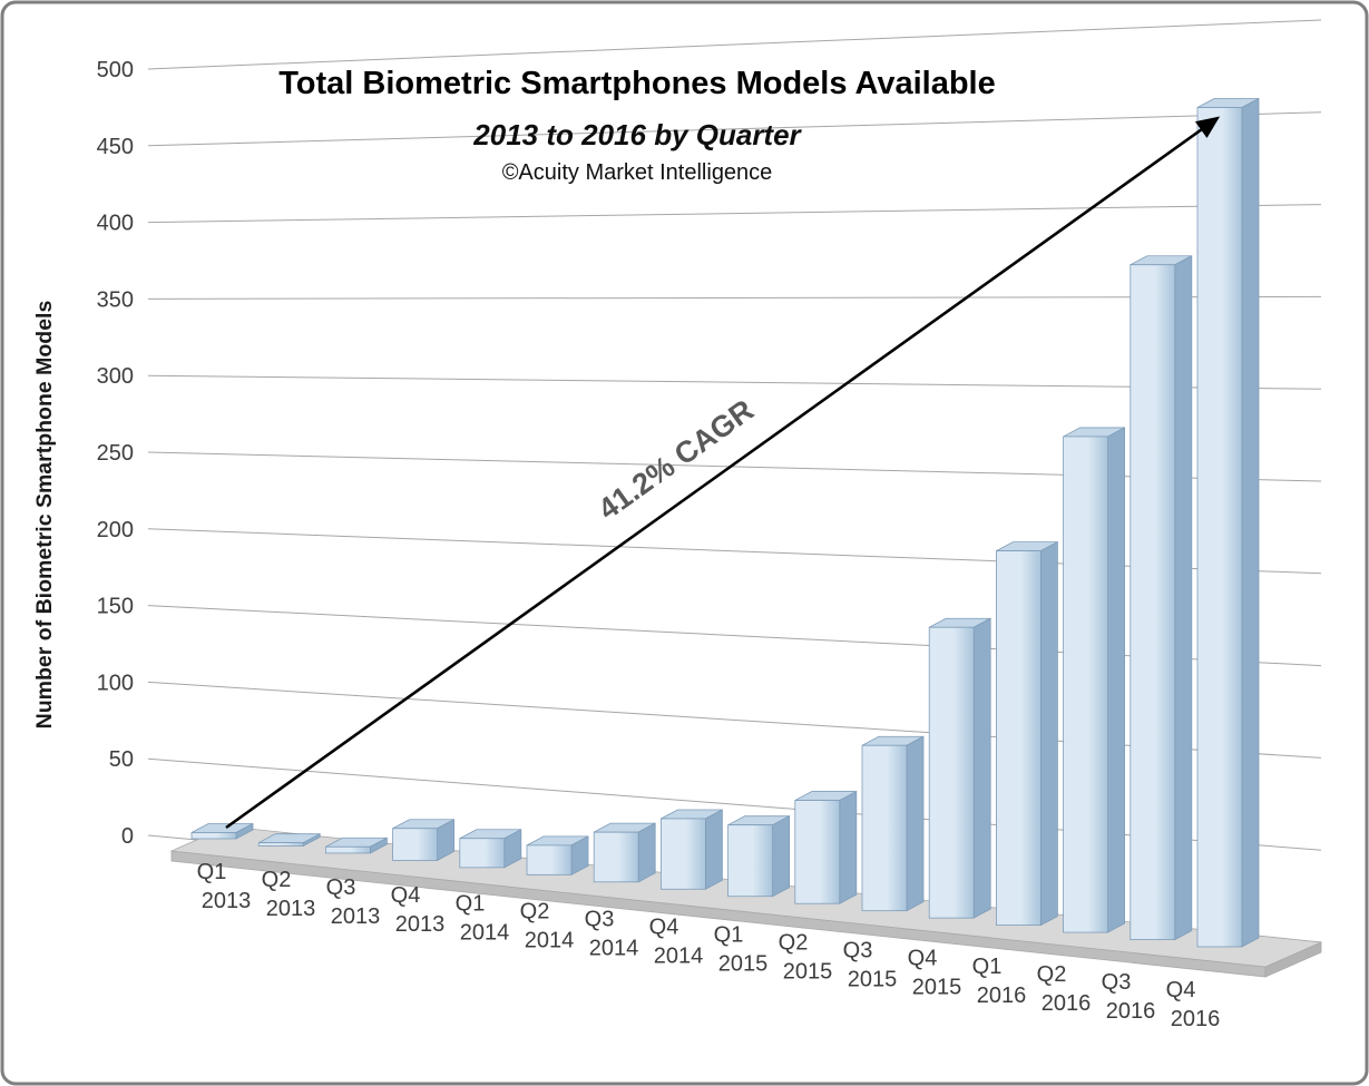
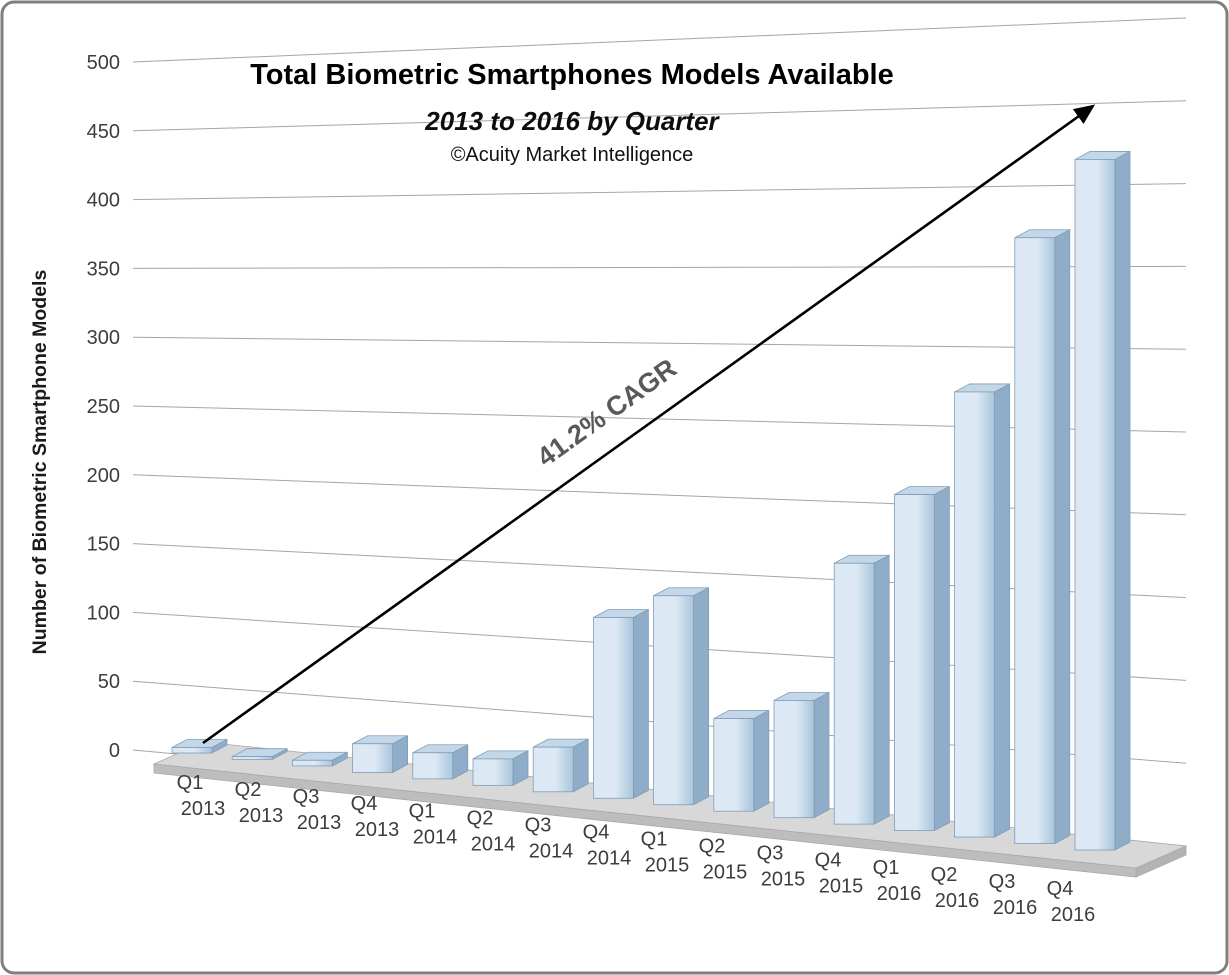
Q4 2014: 42 -> 120
Q1 2015: 42 -> 137
Q3 2015: 95 -> 75
Q4 2016: 455 -> 417
